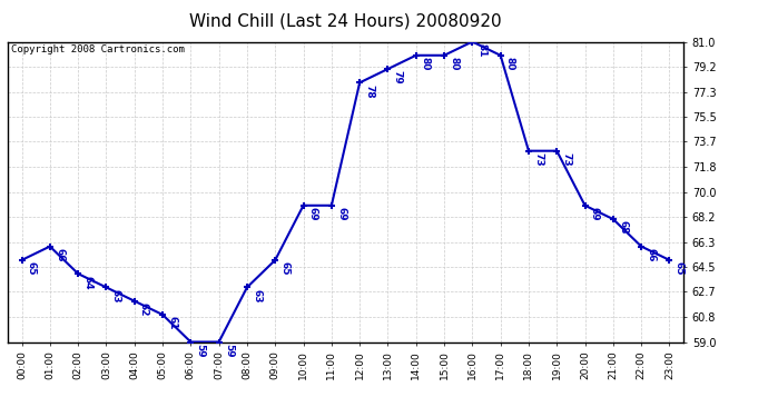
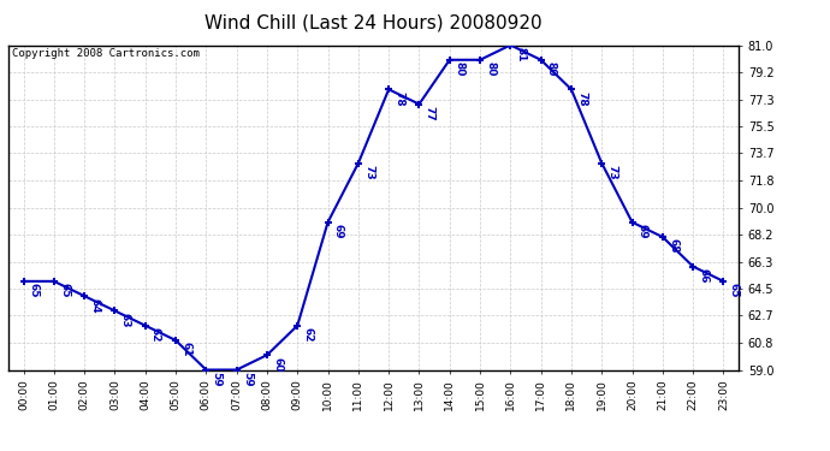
01:00: 66 -> 65
08:00: 63 -> 60
09:00: 65 -> 62
11:00: 69 -> 73
13:00: 79 -> 77
18:00: 73 -> 78
